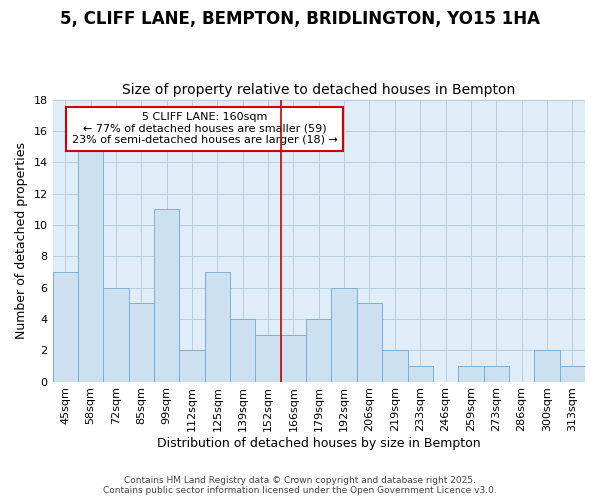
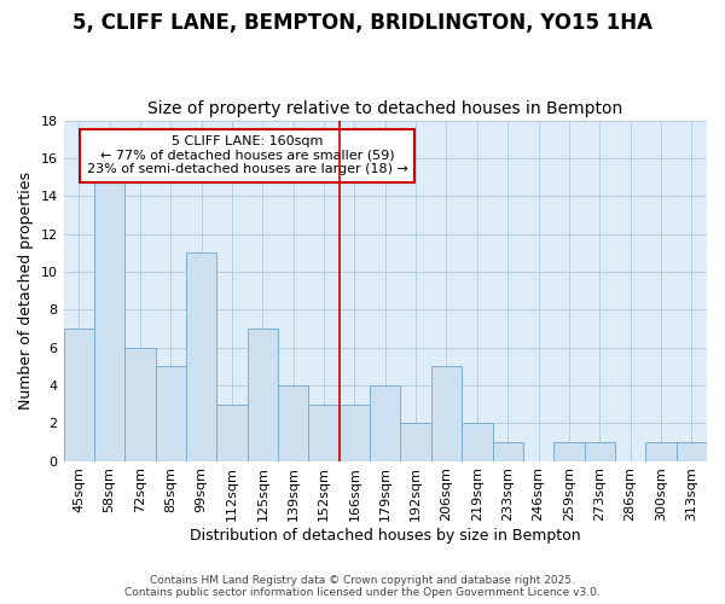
112sqm: 2 -> 3
192sqm: 6 -> 2
300sqm: 2 -> 1
